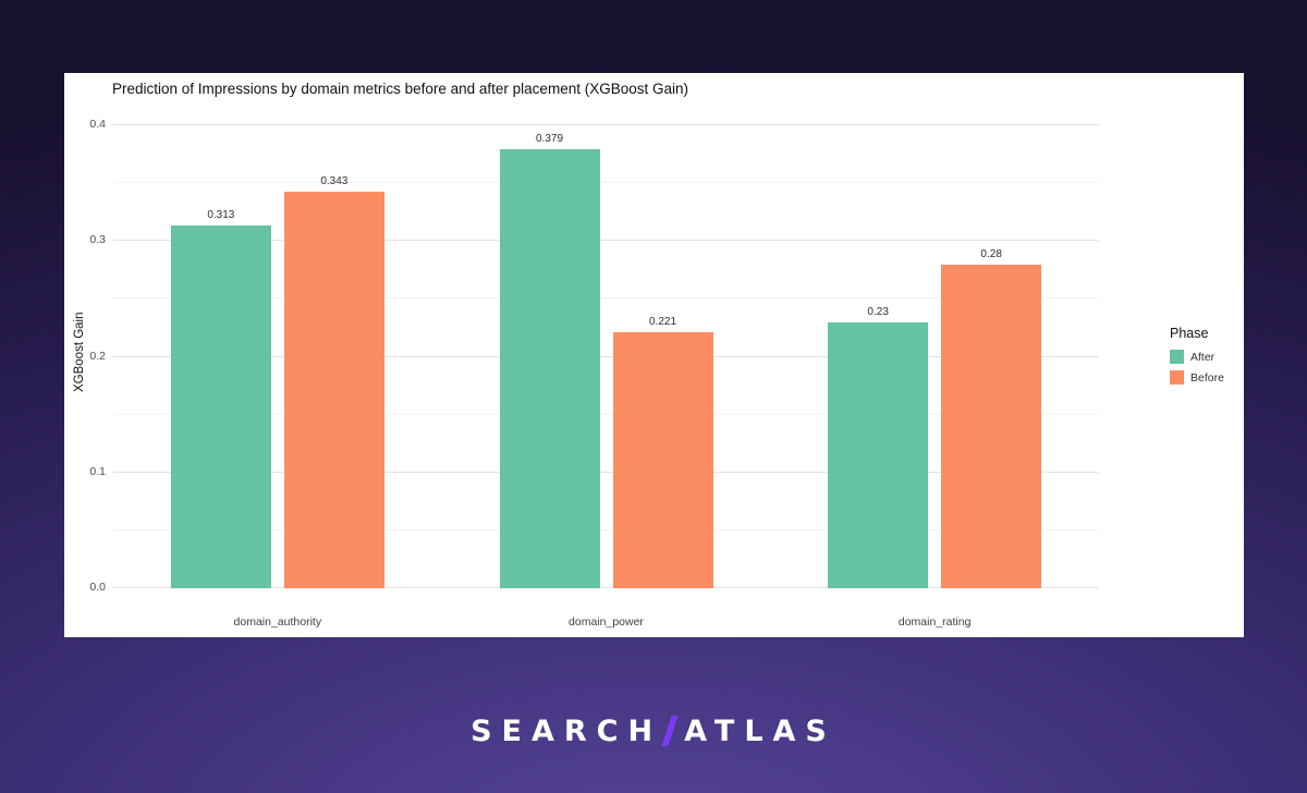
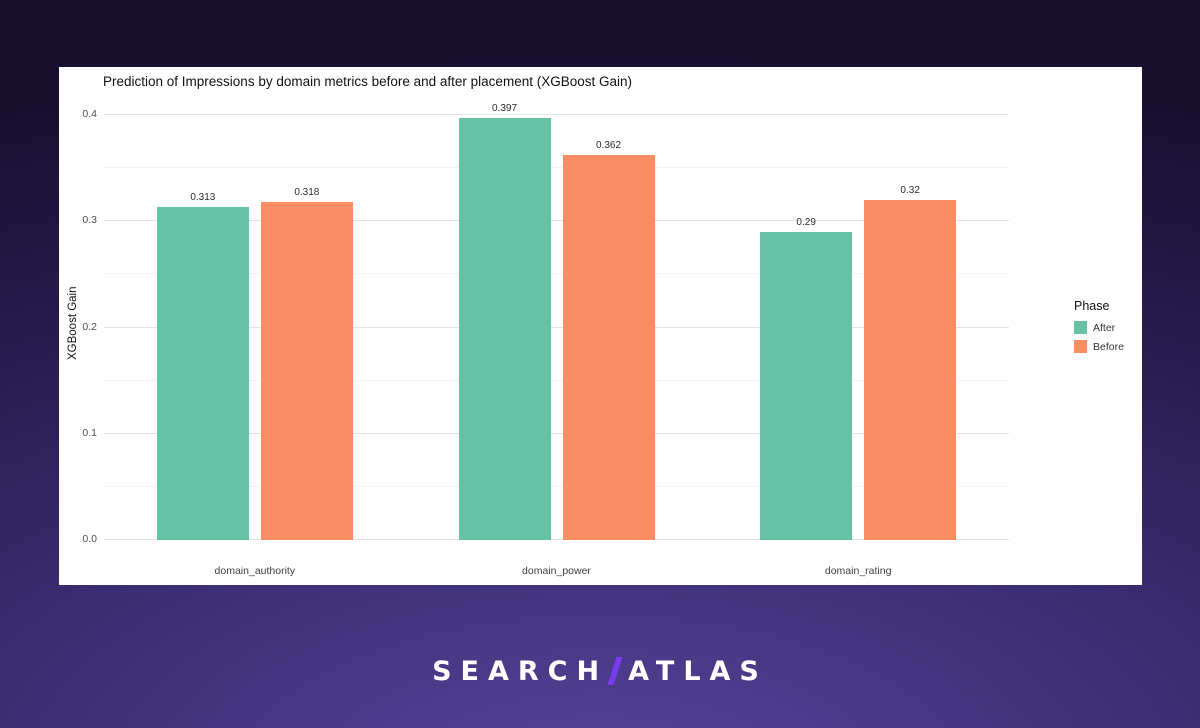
Before/domain_authority: 0.343 -> 0.318
After/domain_power: 0.379 -> 0.397
Before/domain_power: 0.221 -> 0.362
After/domain_rating: 0.23 -> 0.29
Before/domain_rating: 0.28 -> 0.32
